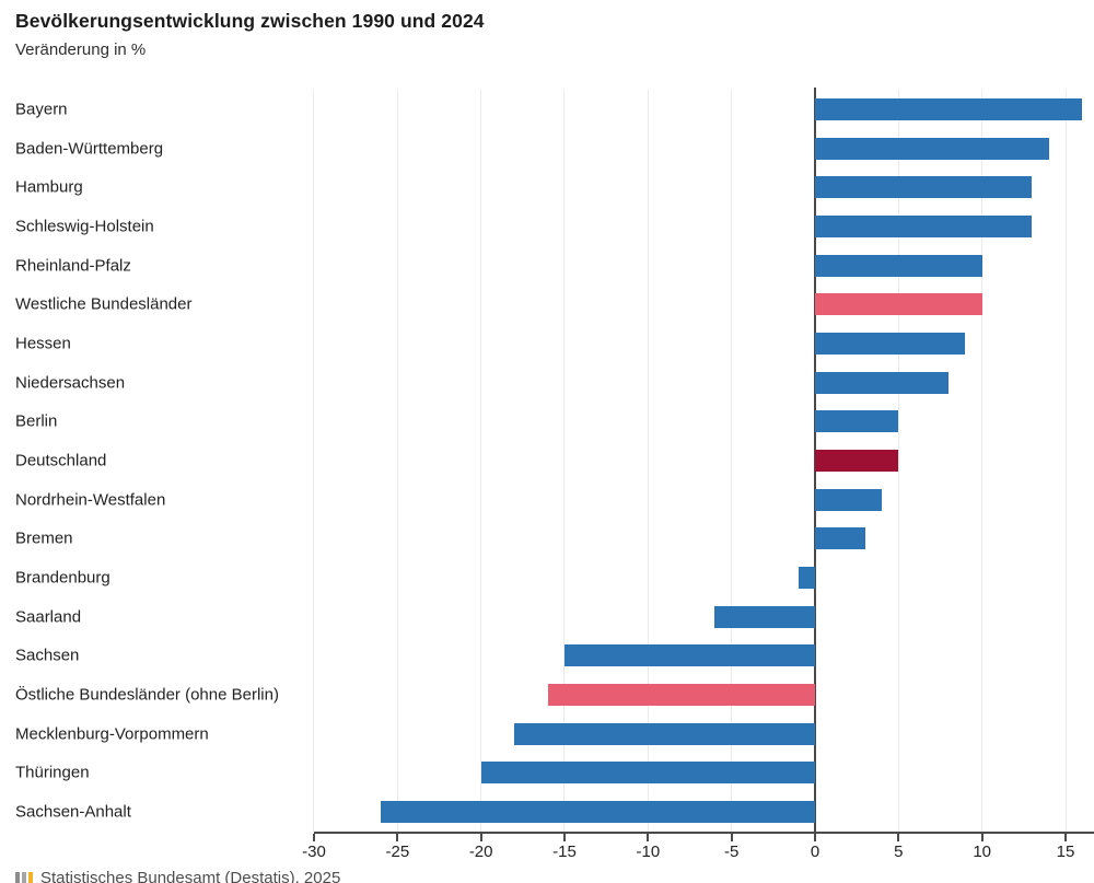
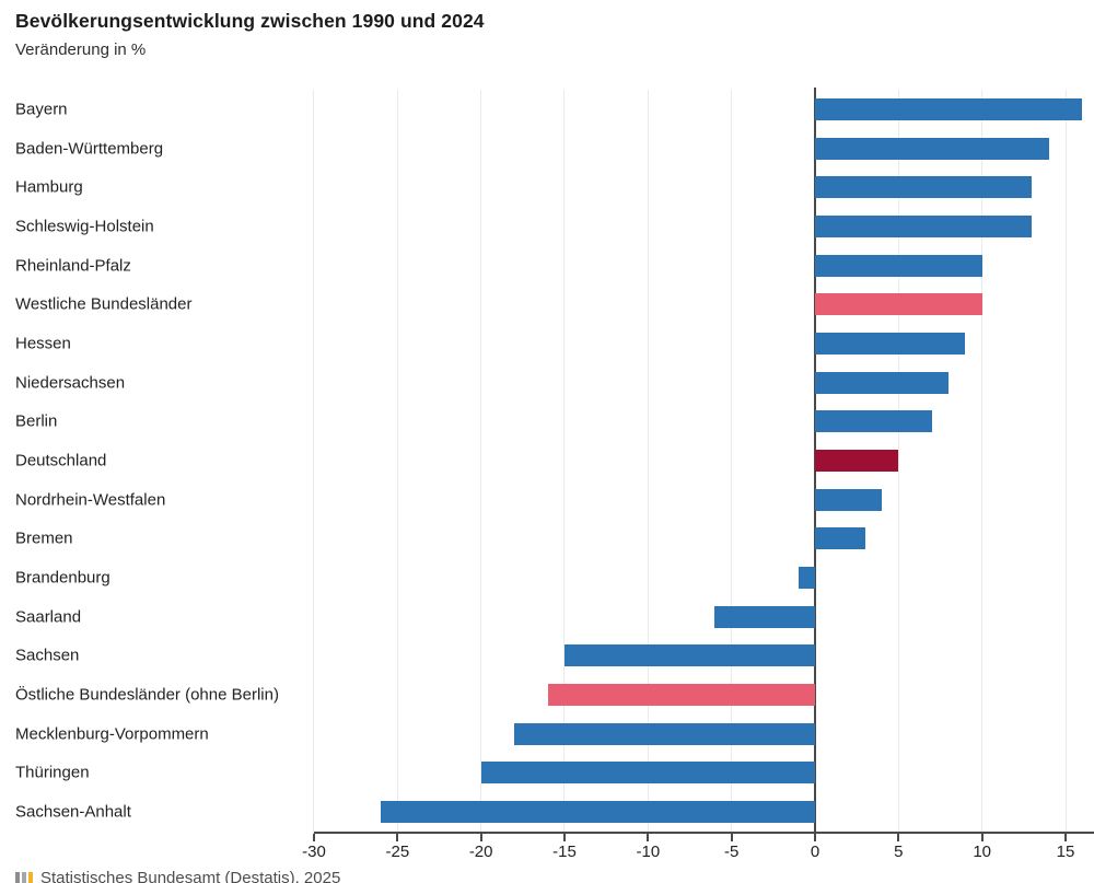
Berlin: 5 -> 7
